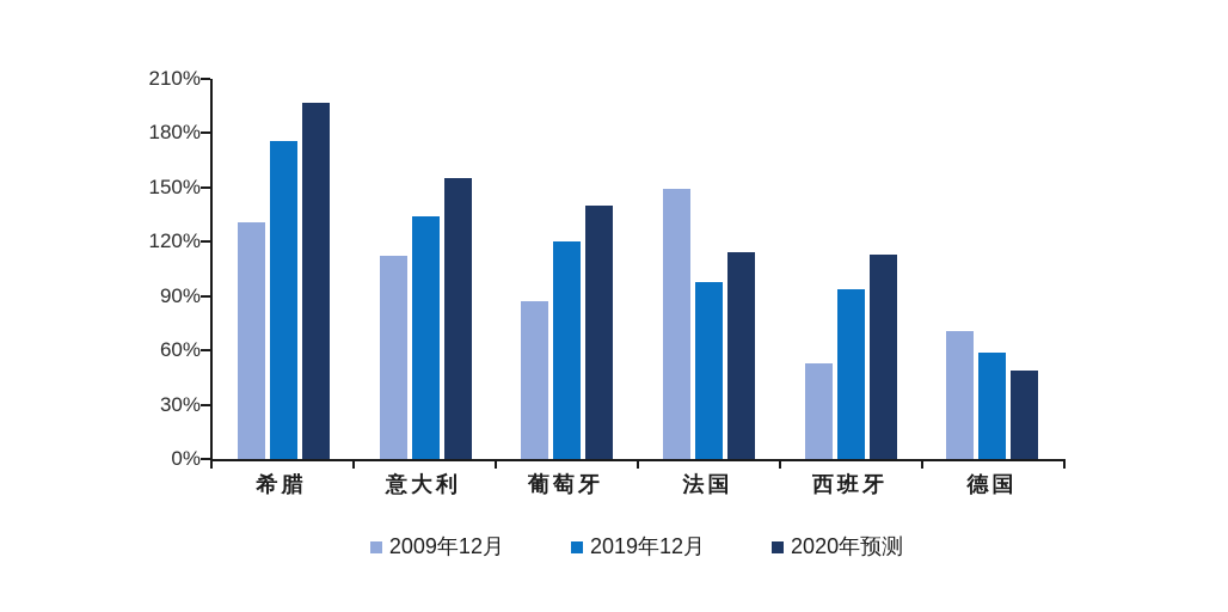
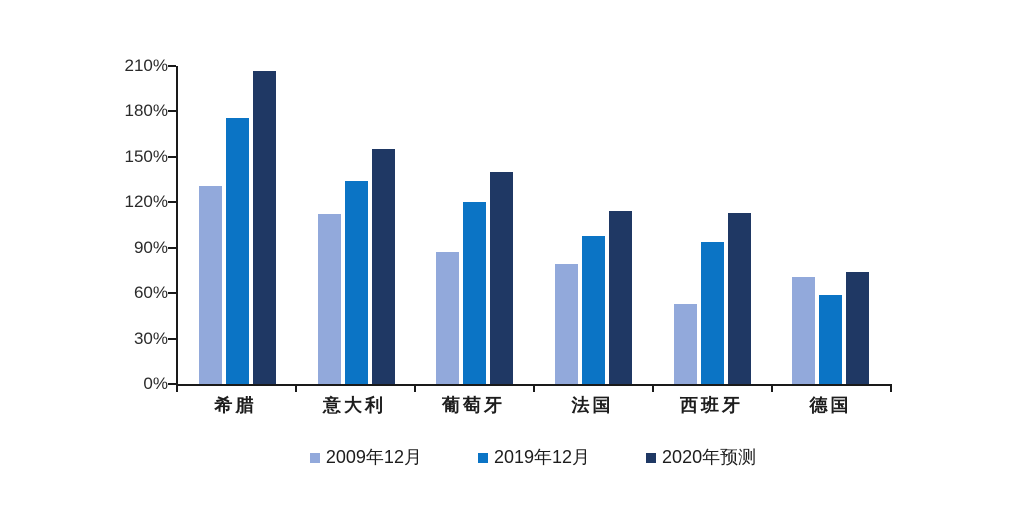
2020年预测/希腊: 197% -> 207%
2009年12月/法国: 149% -> 79%
2020年预测/德国: 49% -> 74%
